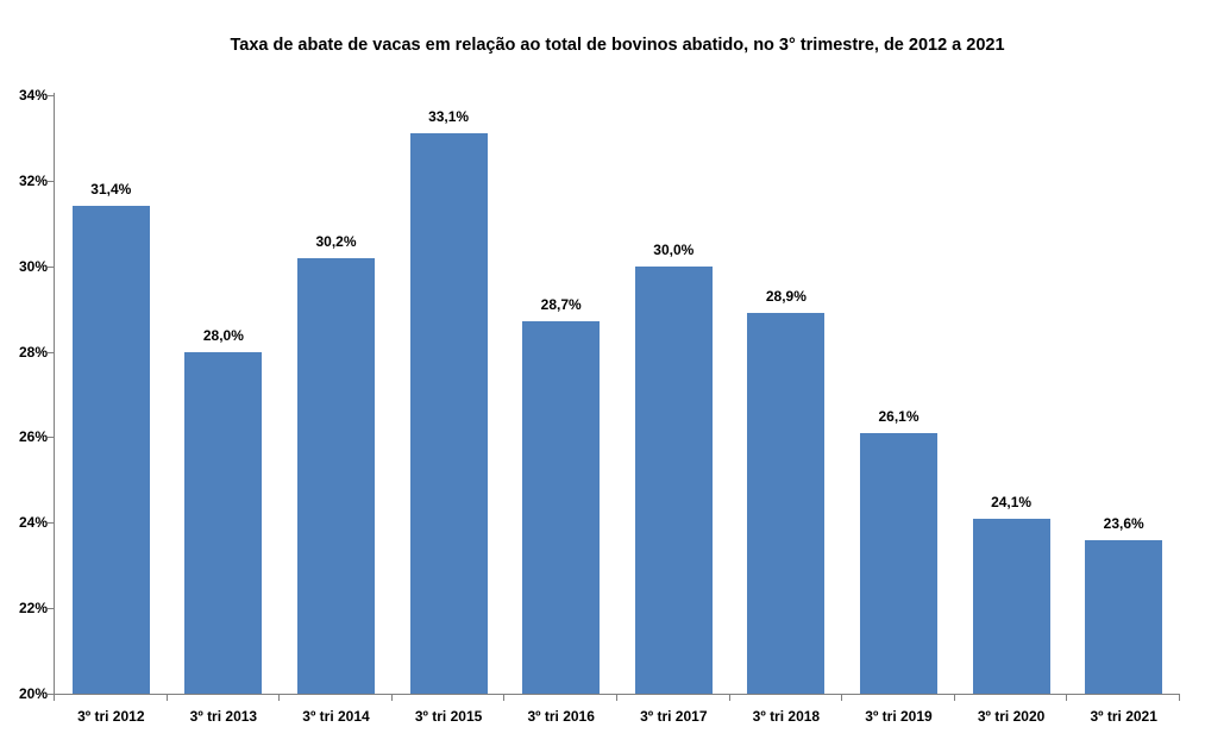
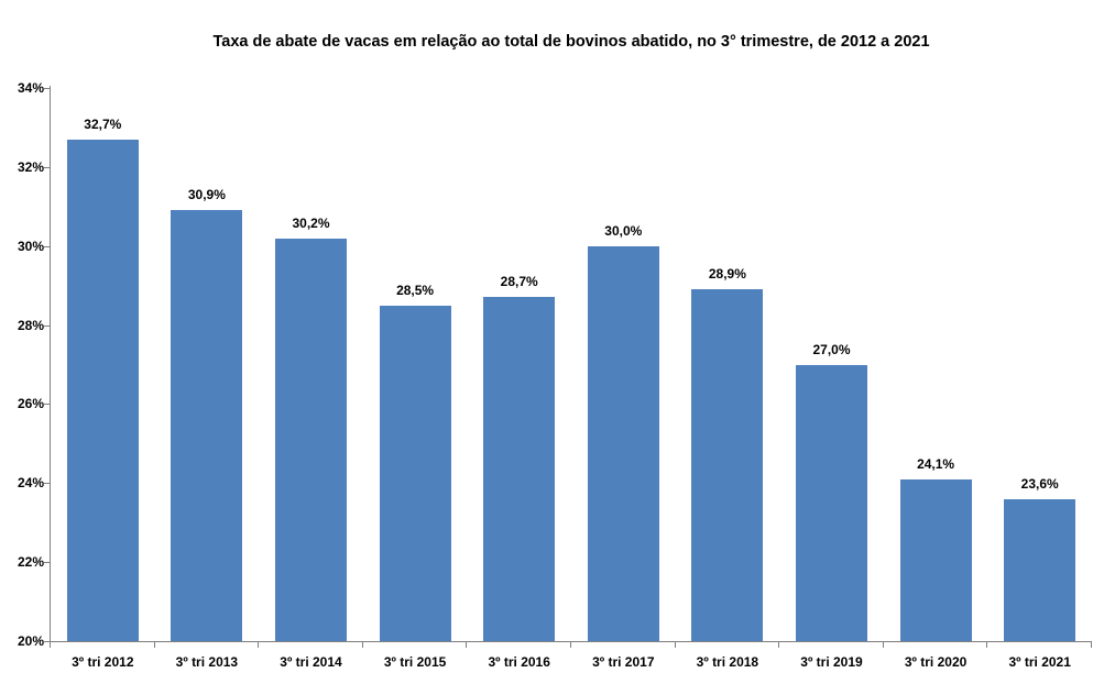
3º tri 2012: 31,4% -> 32,7%
3º tri 2013: 28,0% -> 30,9%
3º tri 2015: 33,1% -> 28,5%
3º tri 2019: 26,1% -> 27,0%
